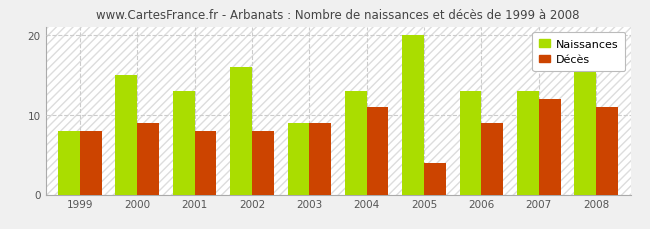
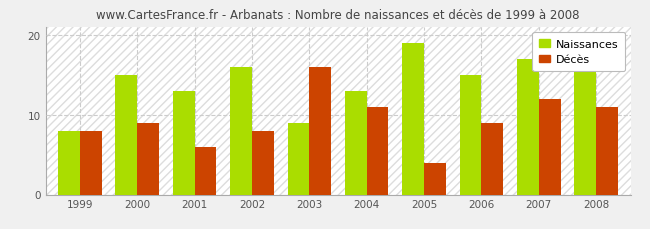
Décès/2001: 8 -> 6
Décès/2003: 9 -> 16
Naissances/2005: 20 -> 19
Naissances/2006: 13 -> 15
Naissances/2007: 13 -> 17
